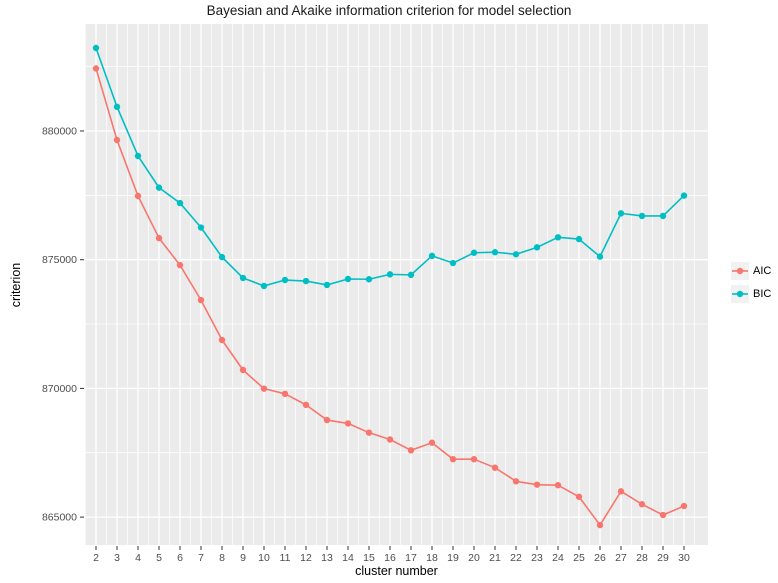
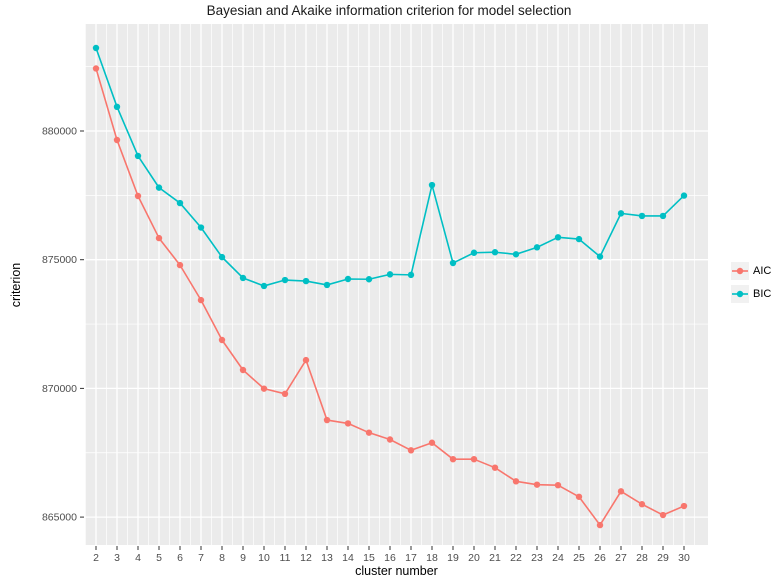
AIC/12: 869400 -> 871100
BIC/18: 875200 -> 877900
